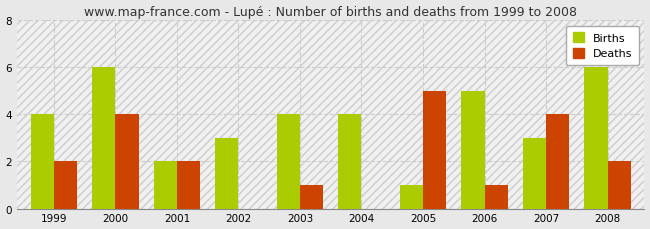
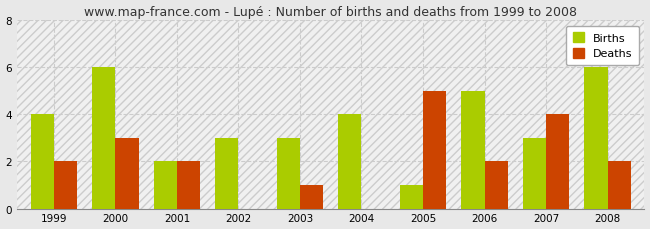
Deaths/2000: 4 -> 3
Births/2003: 4 -> 3
Deaths/2006: 1 -> 2
